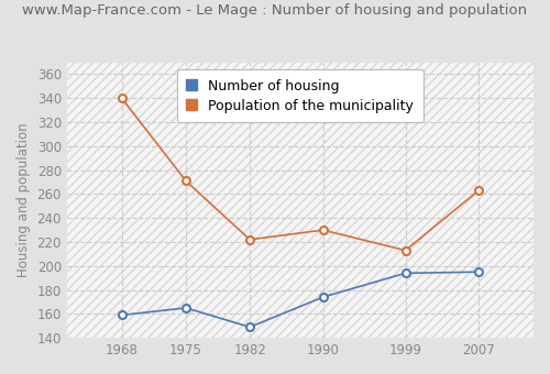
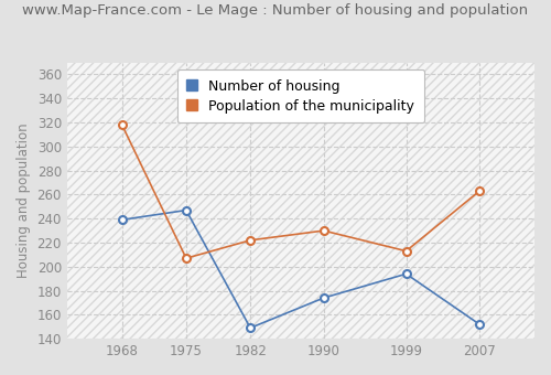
Number of housing/1968: 159 -> 239
Population of the municipality/1968: 340 -> 318
Number of housing/1975: 165 -> 247
Population of the municipality/1975: 271 -> 207
Number of housing/2007: 195 -> 152
